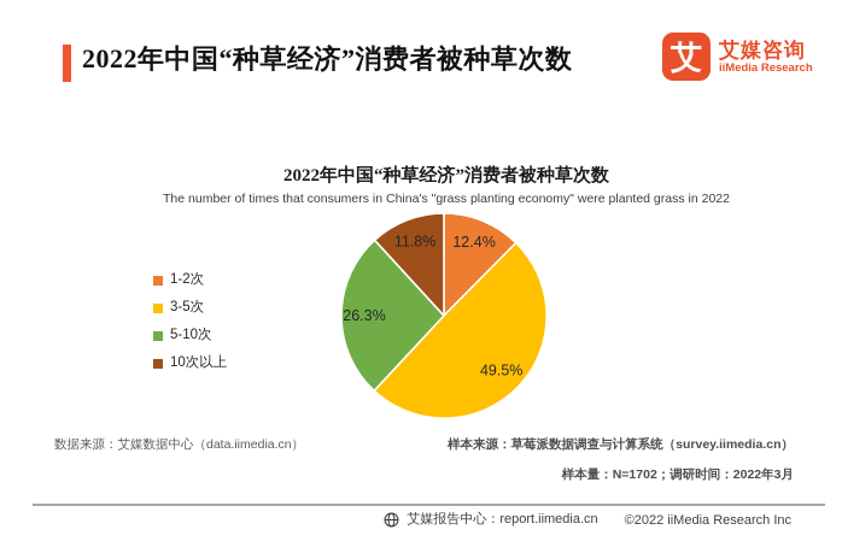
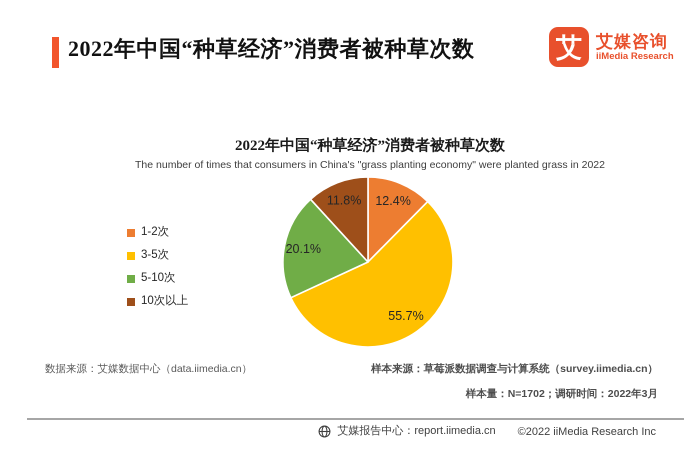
3-5次: 49.5% -> 55.7%
5-10次: 26.3% -> 20.1%
